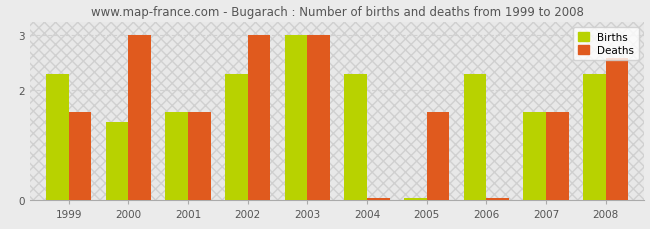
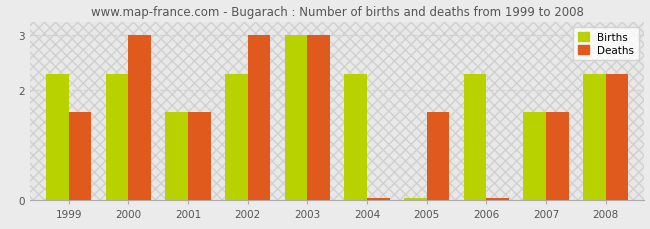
Births/2000: 1.42 -> 2.30
Deaths/2008: 2.58 -> 2.30
